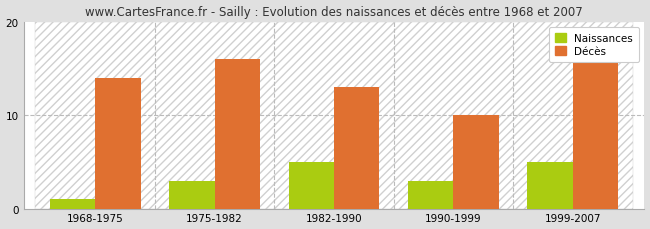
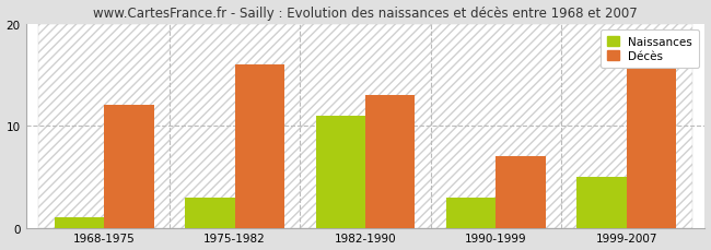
Décès/1968-1975: 14 -> 12
Naissances/1982-1990: 5 -> 11
Décès/1990-1999: 10 -> 7
